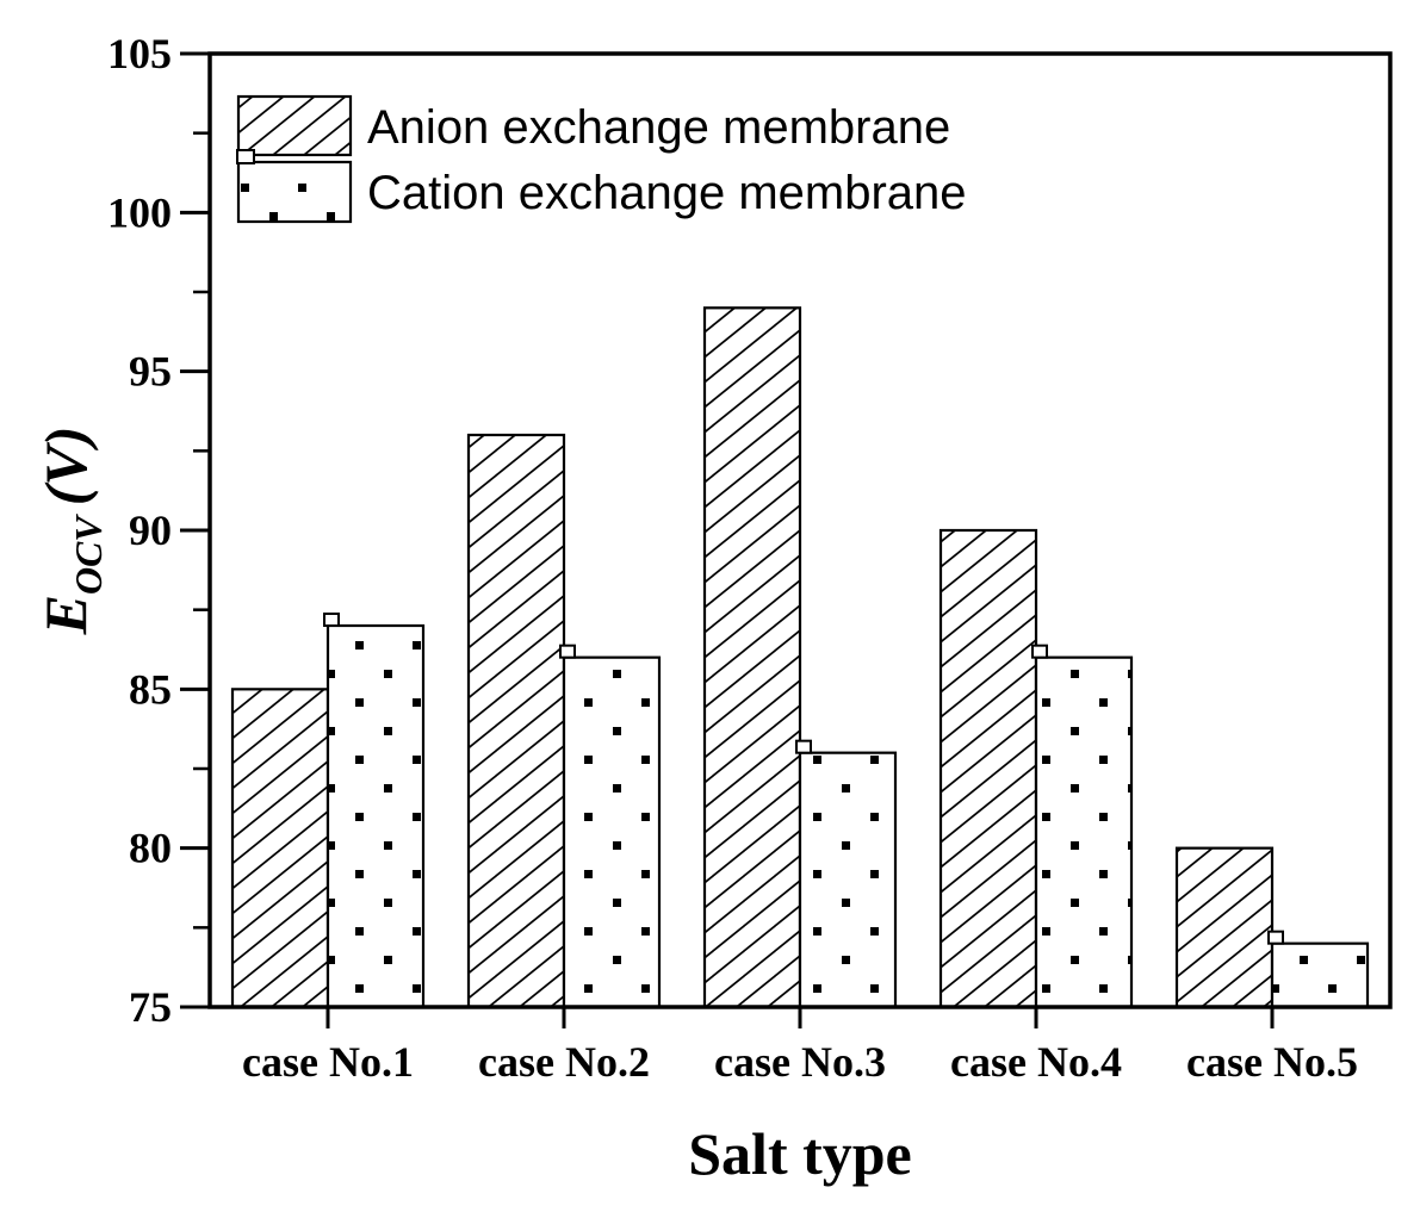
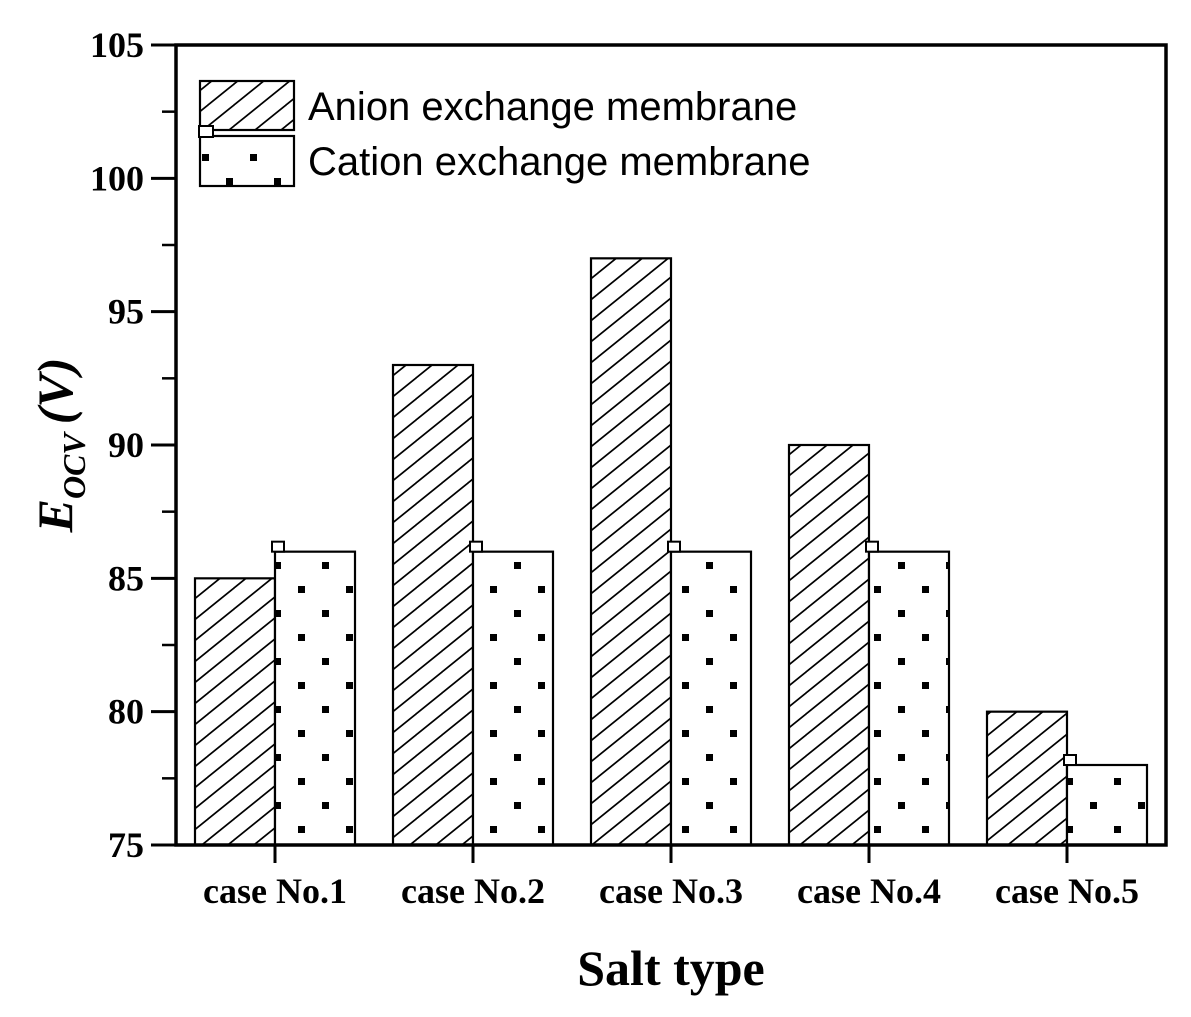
Cation exchange membrane/case No.1: 87 -> 86
Cation exchange membrane/case No.3: 83 -> 86
Cation exchange membrane/case No.5: 77 -> 78
